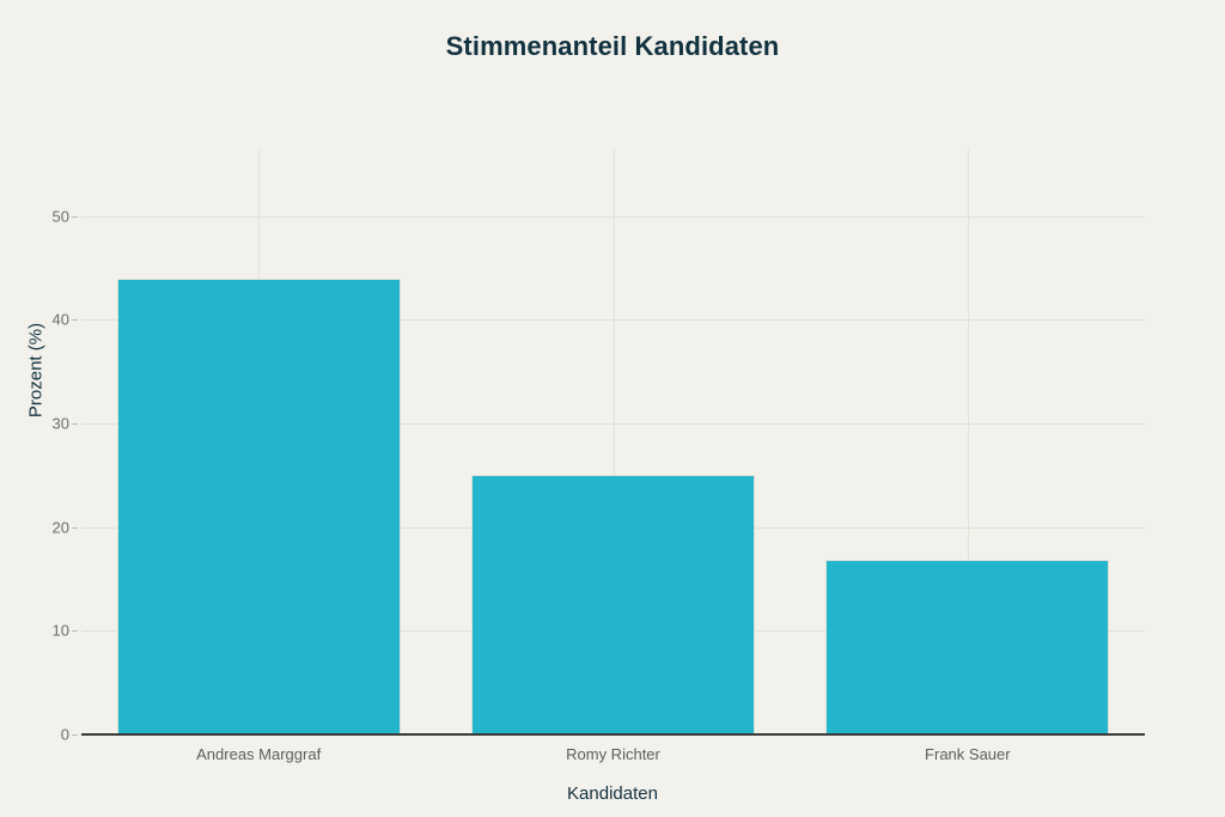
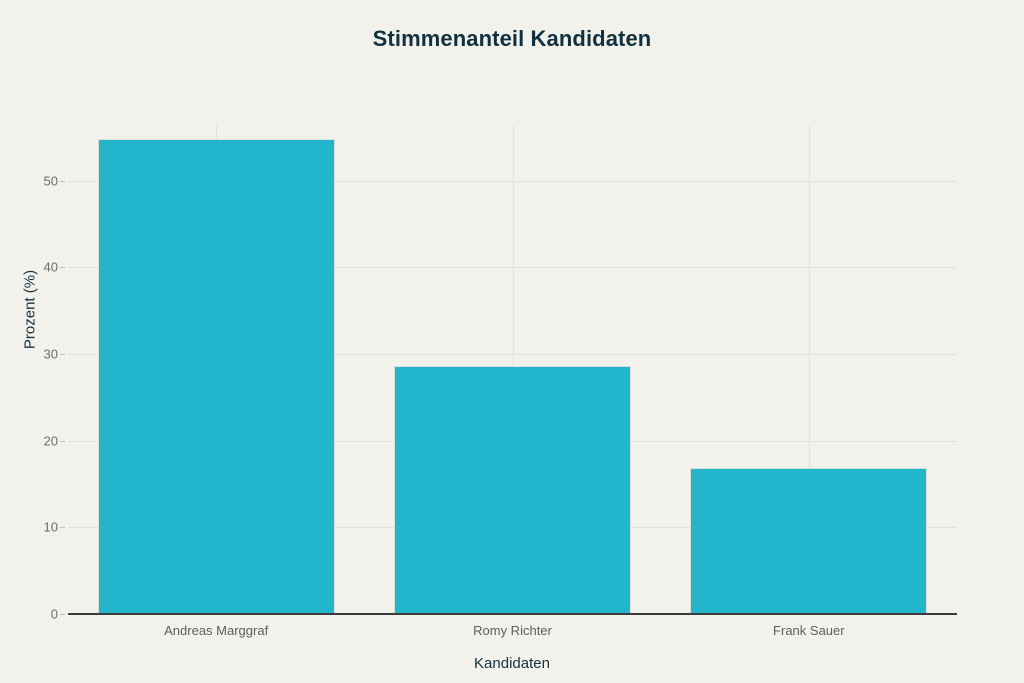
Andreas Marggraf: 44 -> 55
Romy Richter: 25 -> 29
